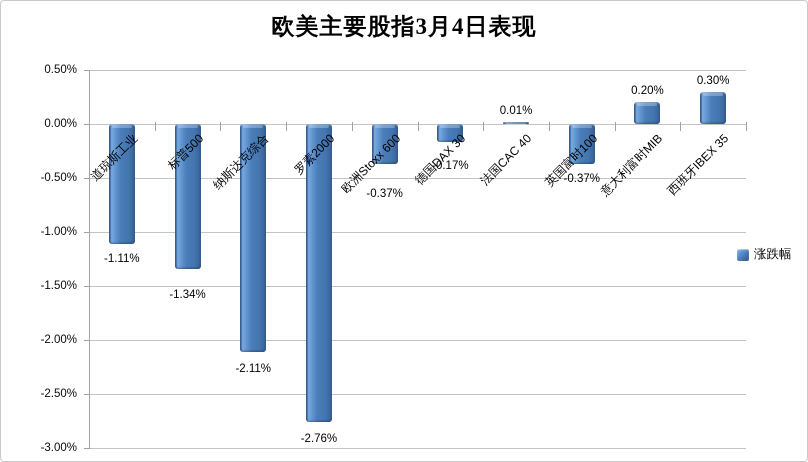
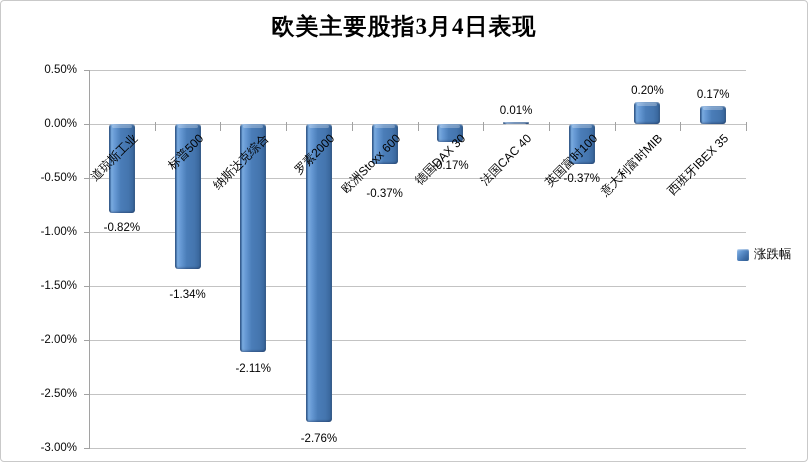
道琼斯工业: -1.11% -> -0.82%
西班牙IBEX 35: 0.30% -> 0.17%
